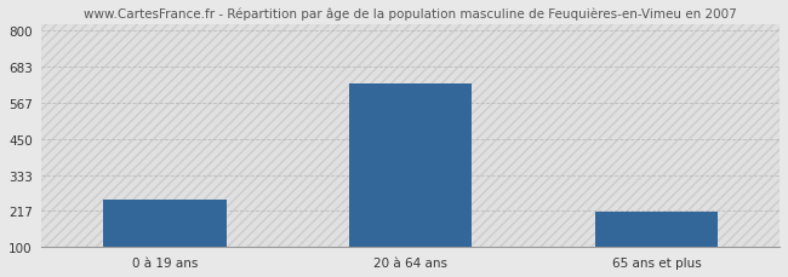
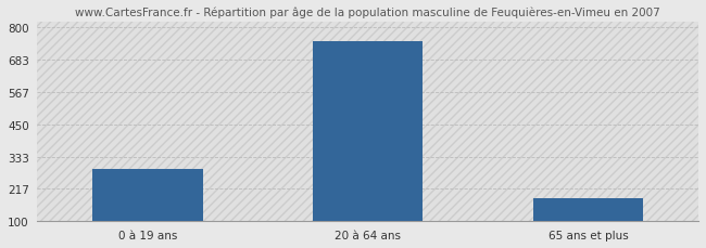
0 à 19 ans: 255 -> 290
20 à 64 ans: 630 -> 750
65 ans et plus: 215 -> 183
